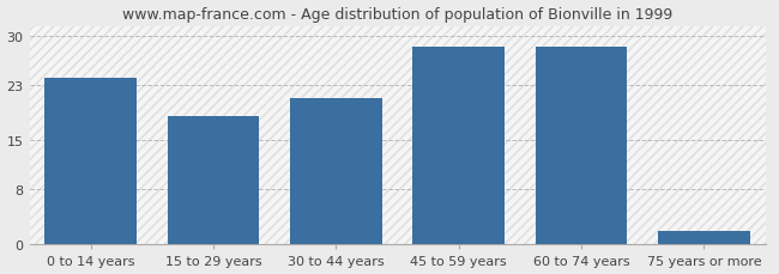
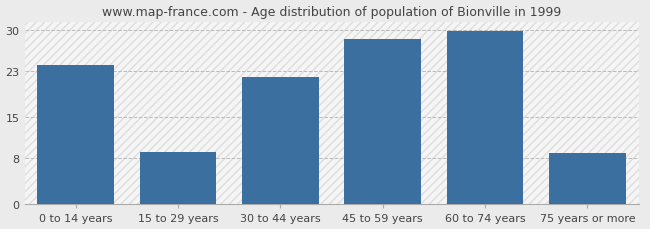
15 to 29 years: 18.5 -> 9.0
30 to 44 years: 21.0 -> 22.0
60 to 74 years: 28.5 -> 29.8
75 years or more: 2.0 -> 8.8
